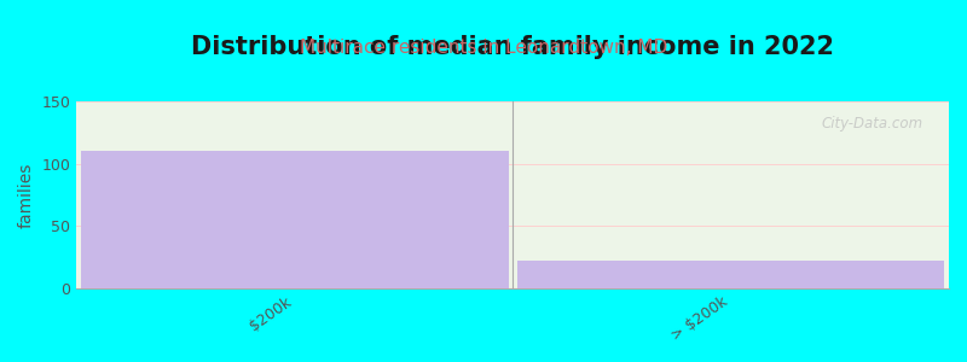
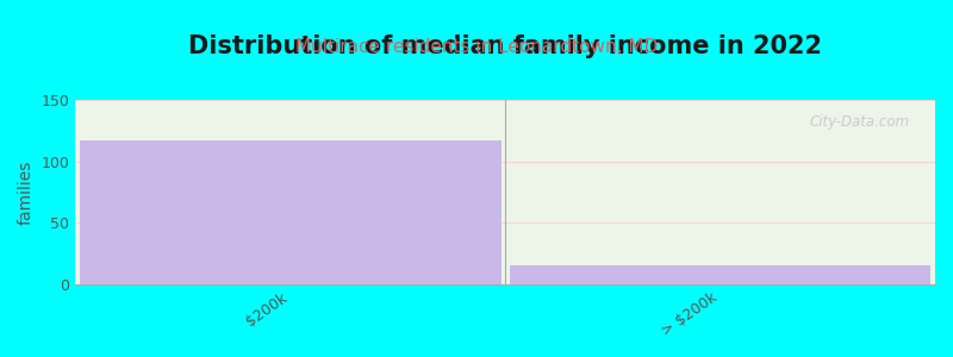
$200k: 110 -> 117
> $200k: 22 -> 15
